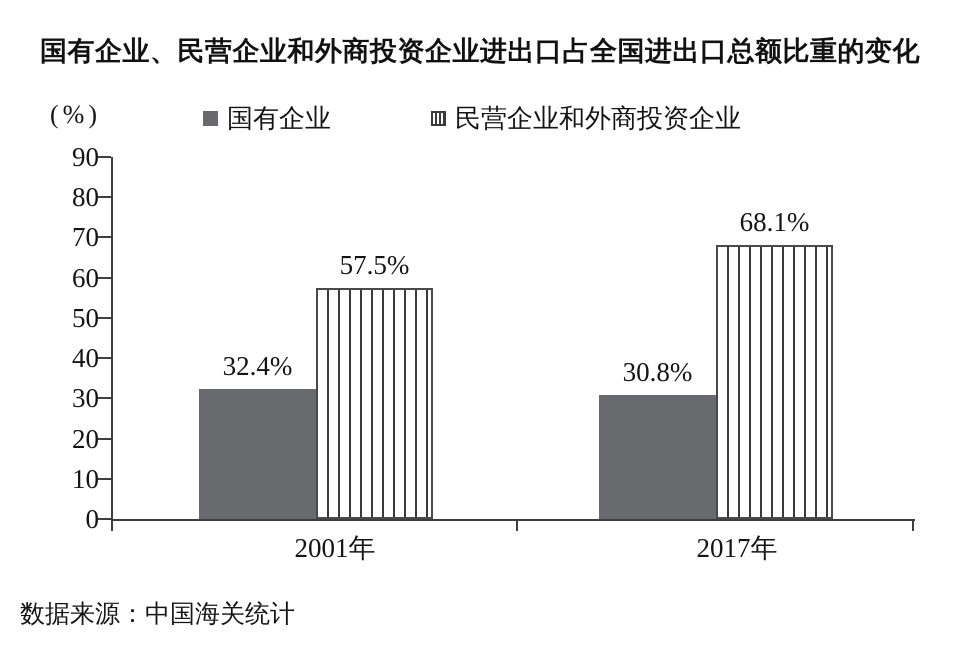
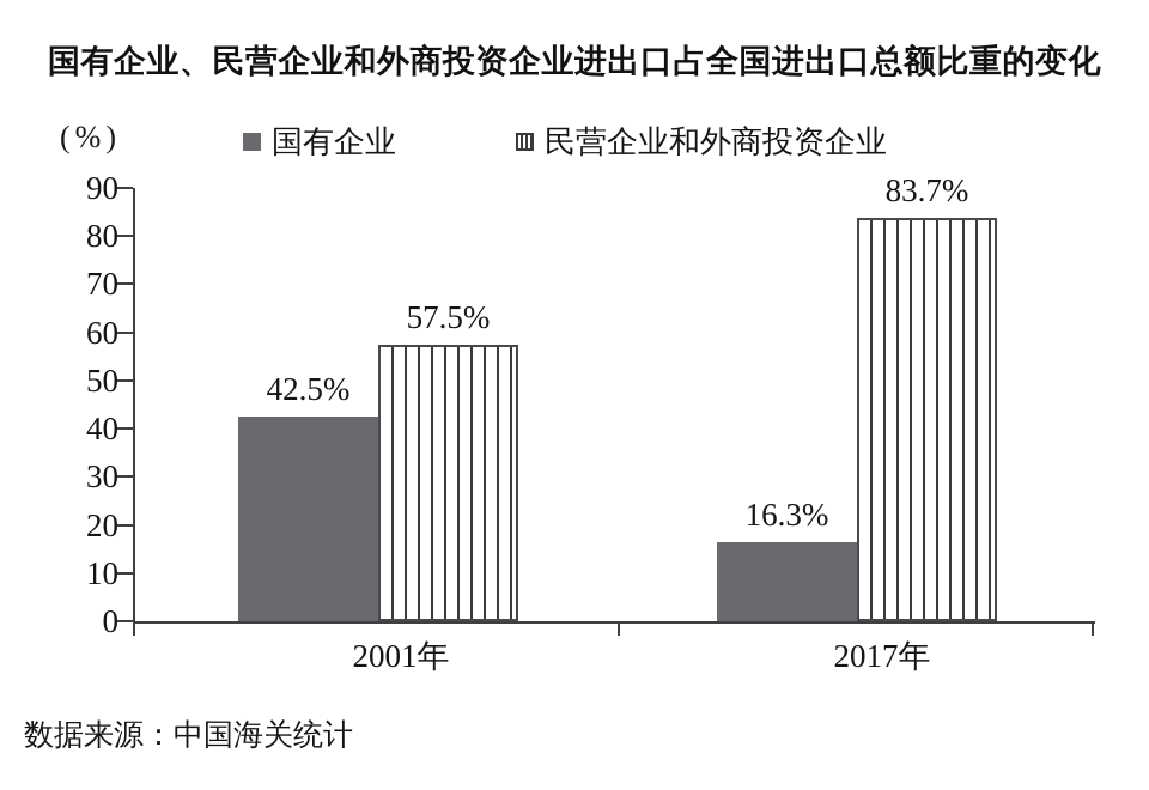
国有企业/2001年: 32.4% -> 42.5%
国有企业/2017年: 30.8% -> 16.3%
民营企业和外商投资企业/2017年: 68.1% -> 83.7%
